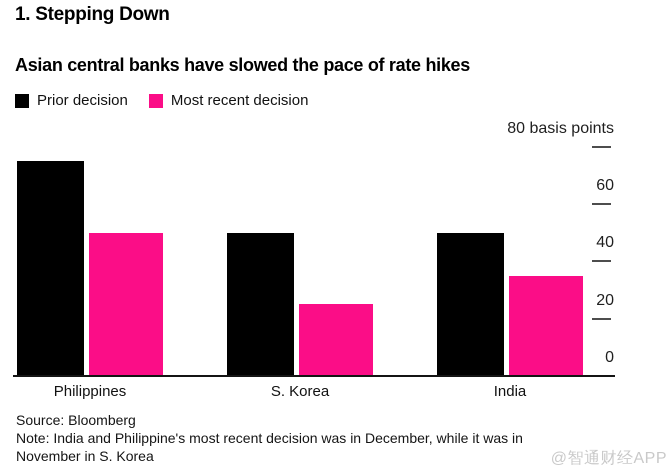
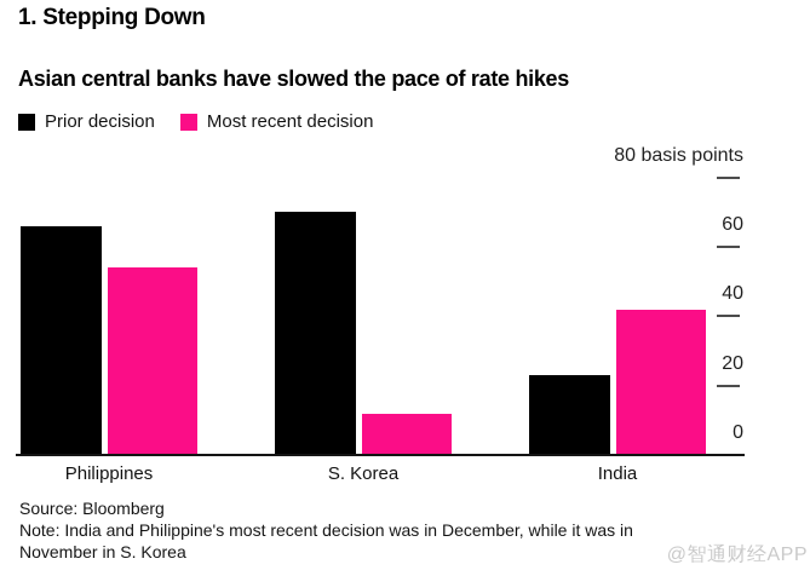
Prior decision/Philippines: 75 -> 66
Most recent decision/Philippines: 50 -> 54
Prior decision/S. Korea: 50 -> 70
Most recent decision/S. Korea: 25 -> 12
Prior decision/India: 50 -> 23
Most recent decision/India: 35 -> 42
